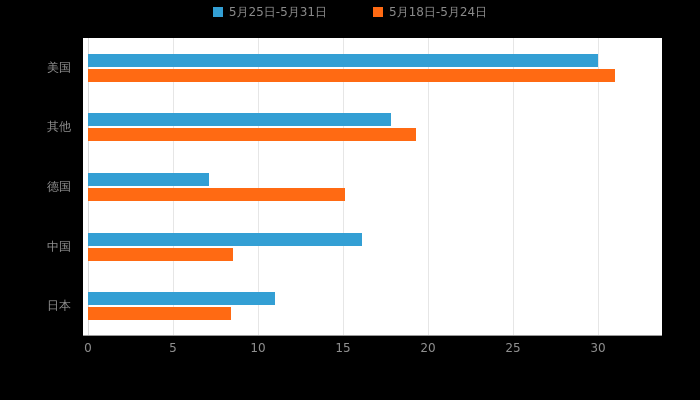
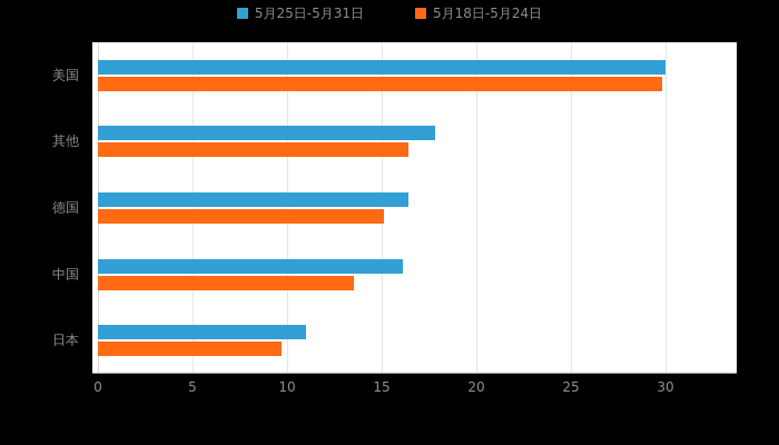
5月18日-5月24日/美国: 31.0 -> 29.8
5月18日-5月24日/其他: 19.3 -> 16.4
5月25日-5月31日/德国: 7.1 -> 16.4
5月18日-5月24日/中国: 8.5 -> 13.5
5月18日-5月24日/日本: 8.4 -> 9.7
